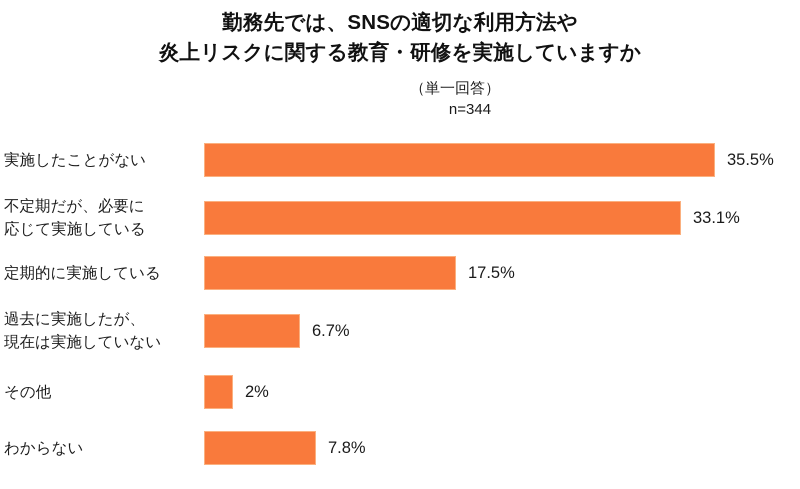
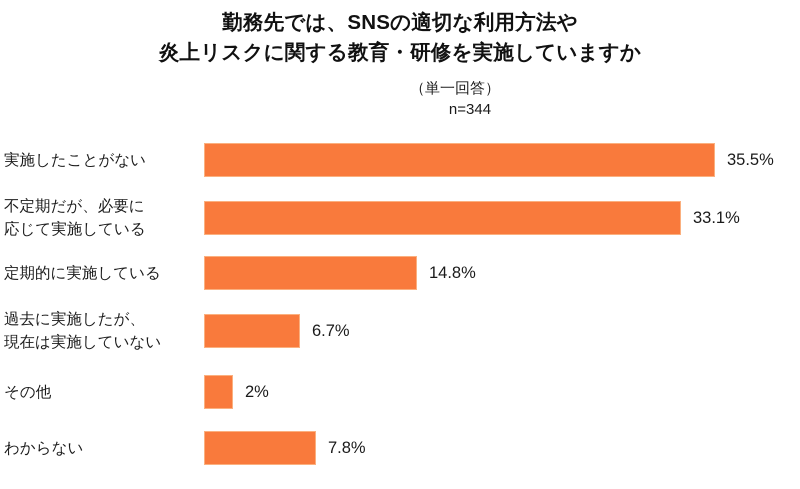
定期的に実施している: 17.5% -> 14.8%
